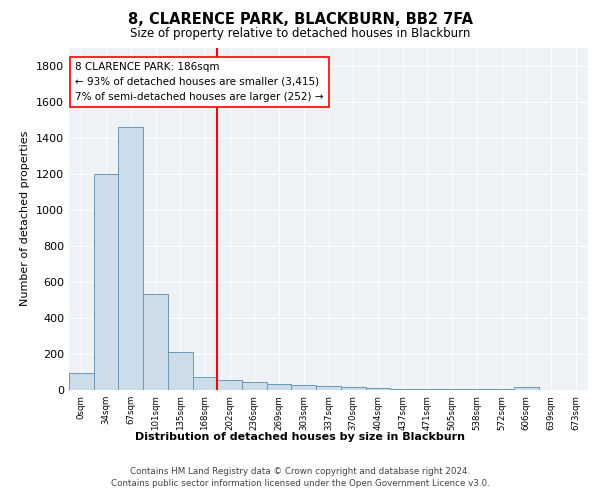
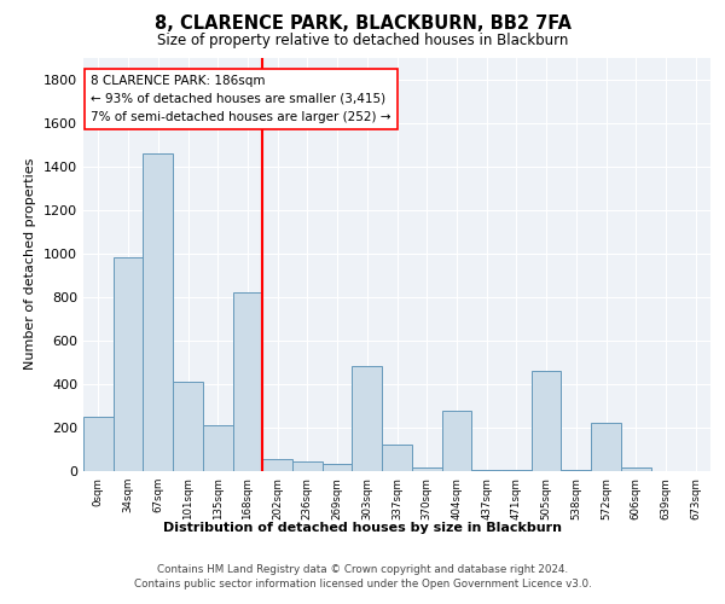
0sqm: 100 -> 250
34sqm: 1200 -> 980
101sqm: 540 -> 410
168sqm: 70 -> 820
303sqm: 20 -> 480
337sqm: 20 -> 120
404sqm: 10 -> 280
505sqm: 0 -> 460
572sqm: 0 -> 220
